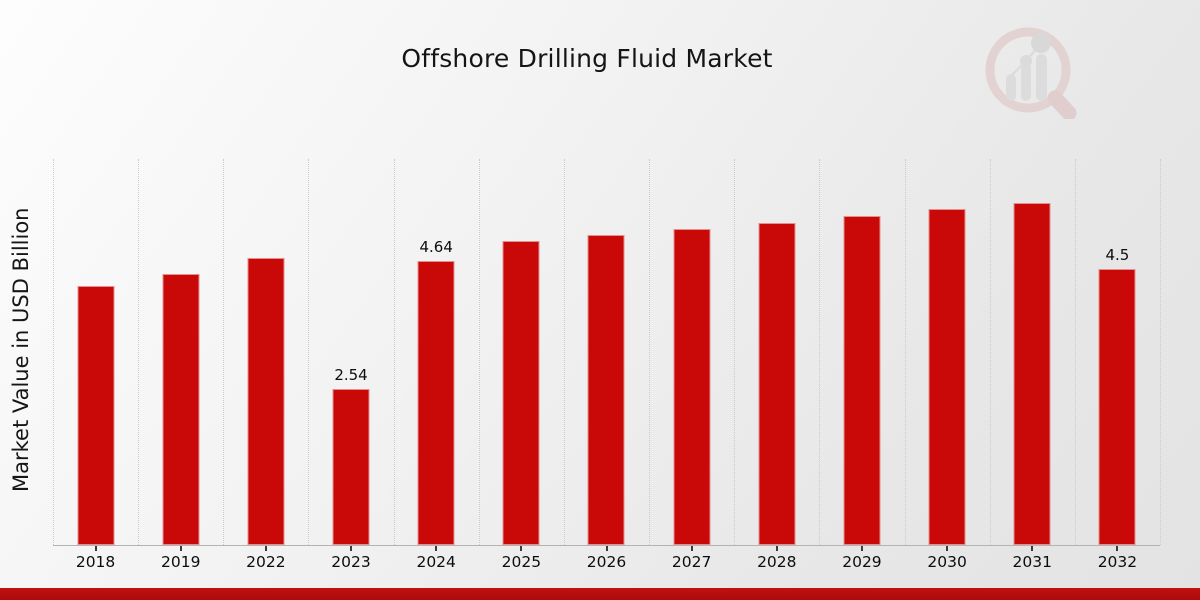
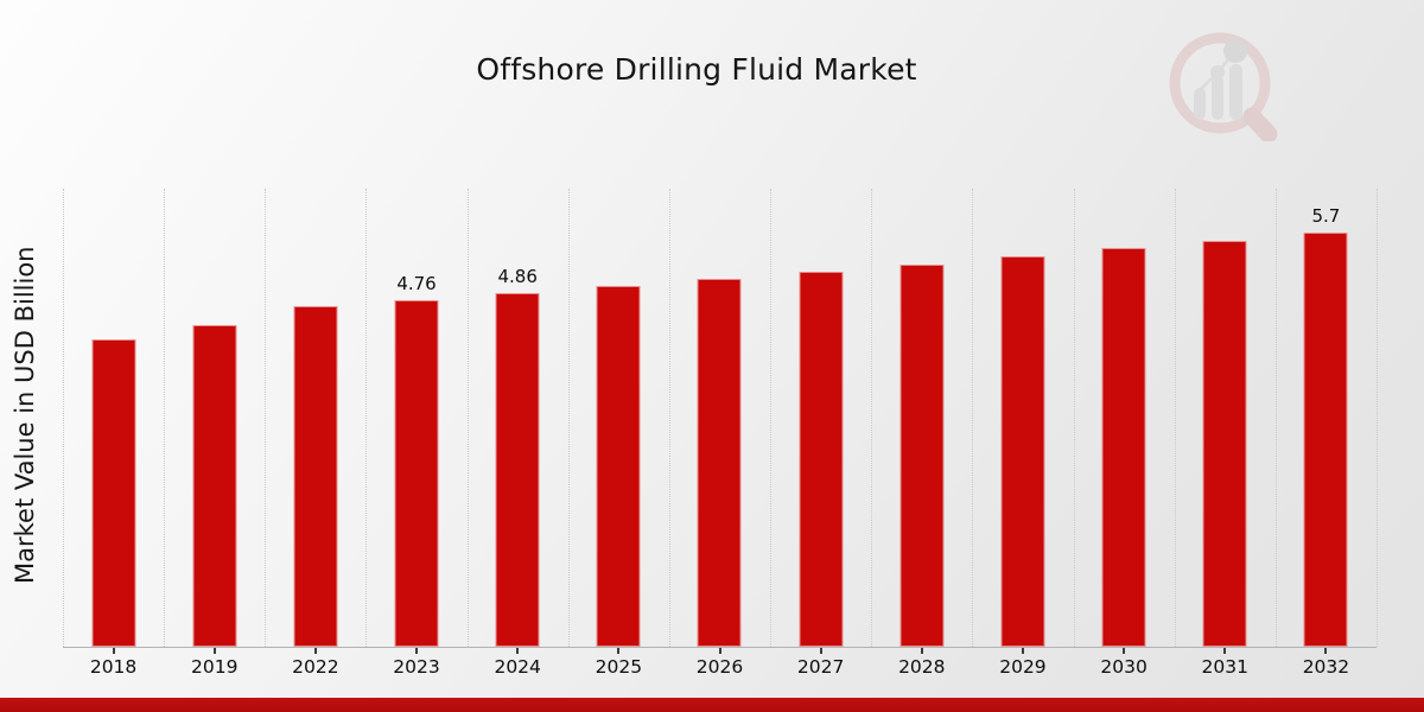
2023: 2.54 -> 4.76
2024: 4.64 -> 4.86
2032: 4.5 -> 5.7
